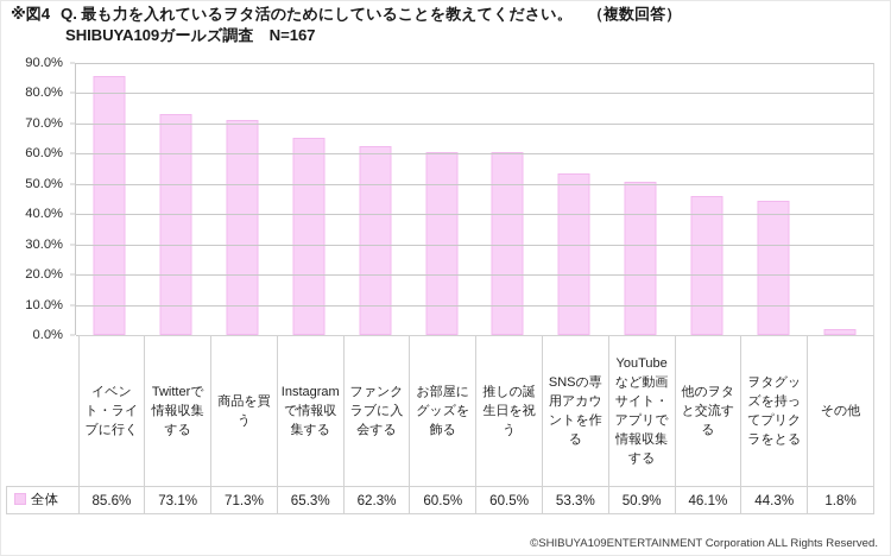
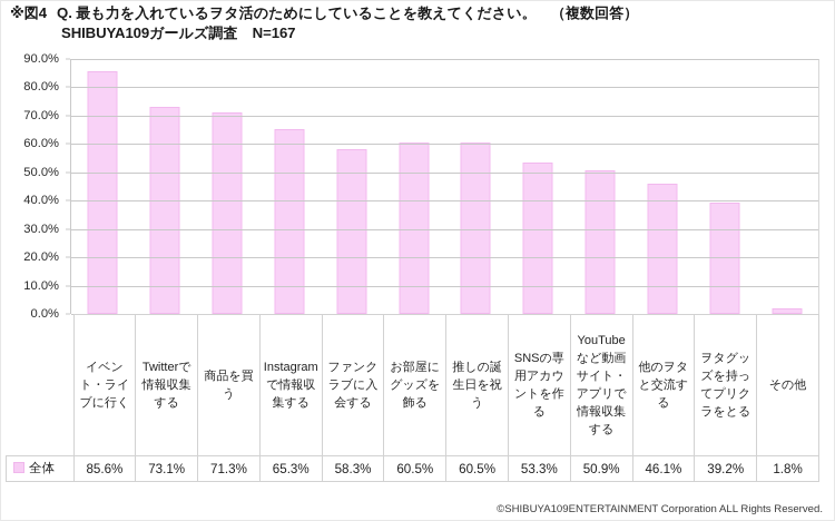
ファンクラブに入会する: 62.3% -> 58.3%
ヲタグッズを持ってプリクラをとる: 44.3% -> 39.2%
